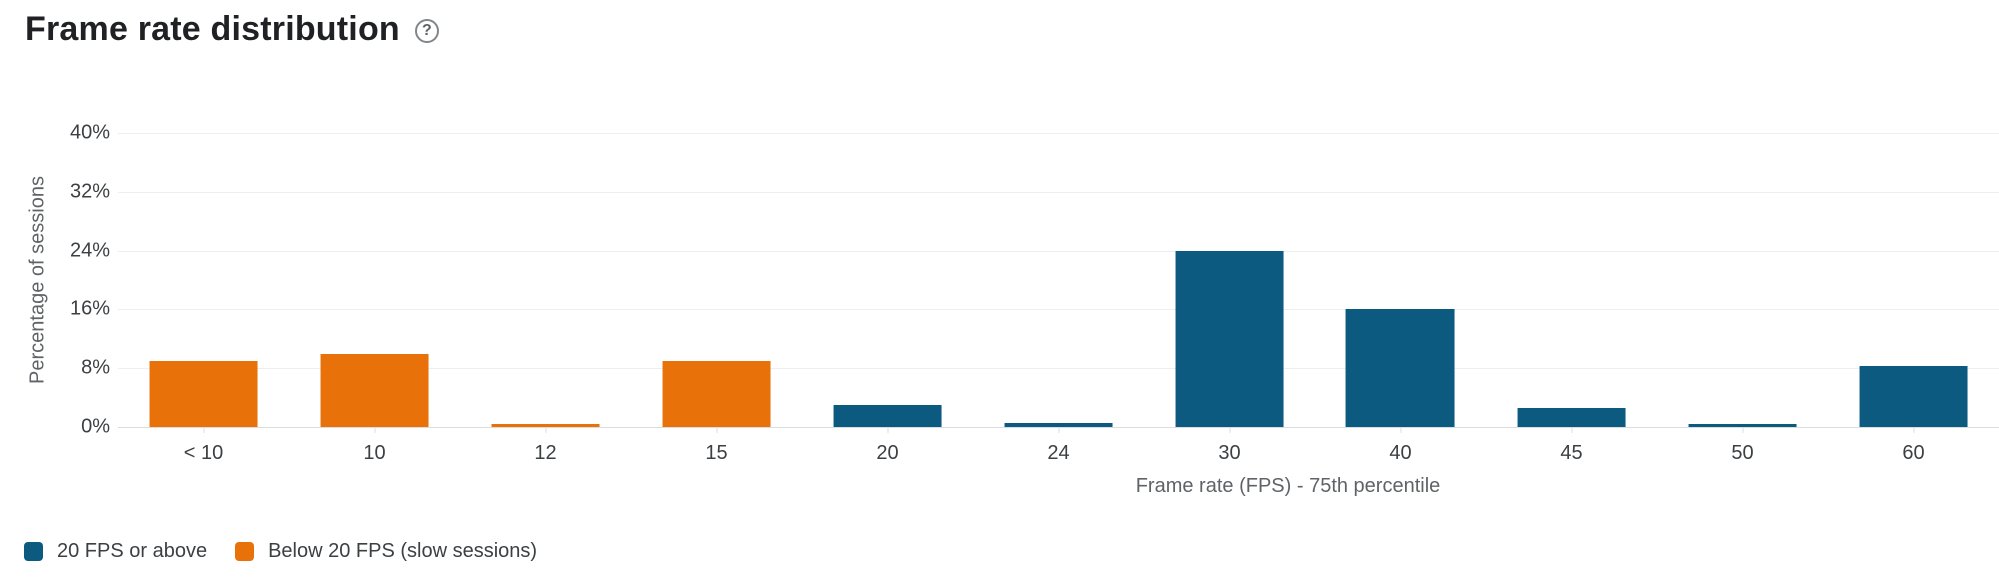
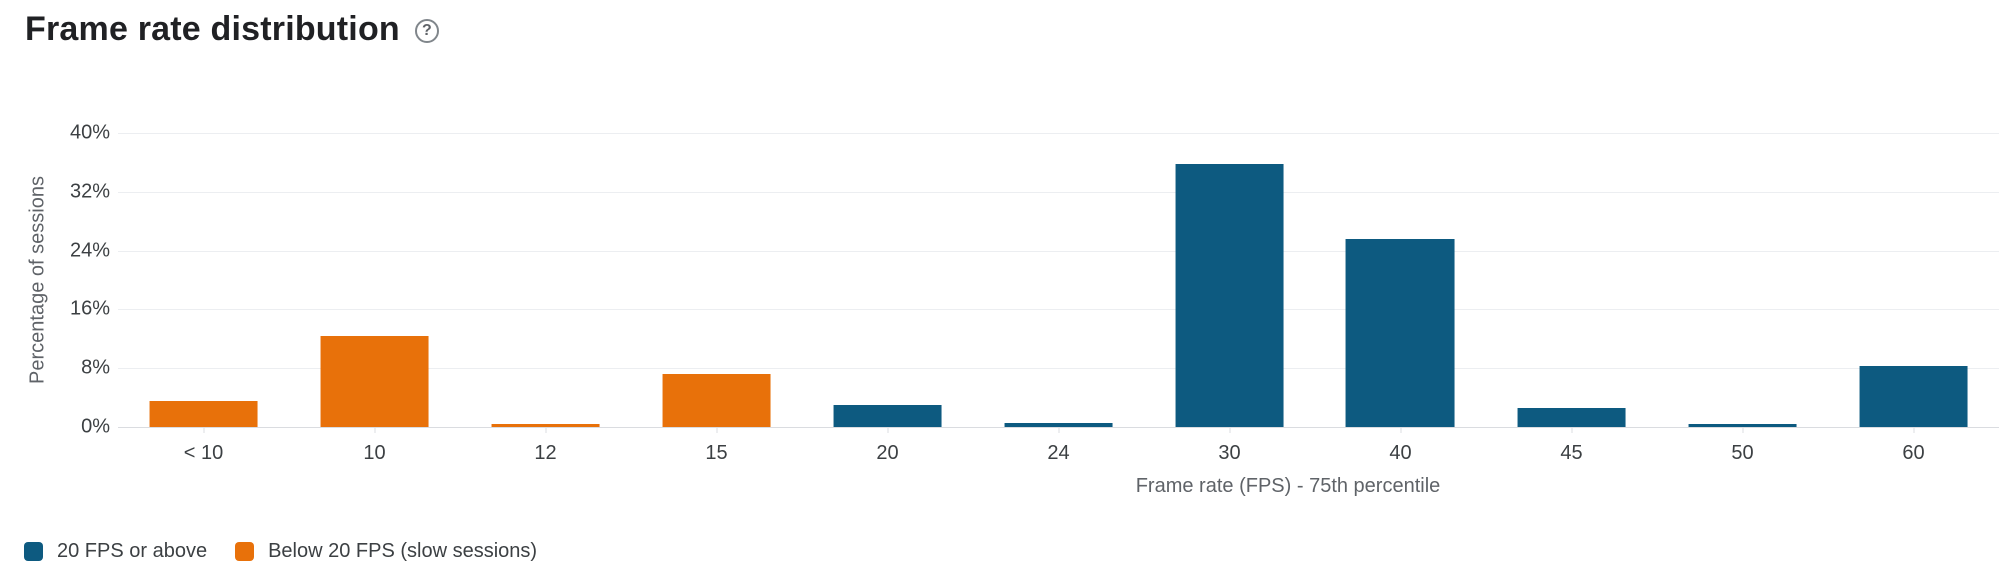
< 10: 9% -> 4%
10: 10% -> 12%
15: 9% -> 7%
30: 24% -> 36%
40: 16% -> 26%
